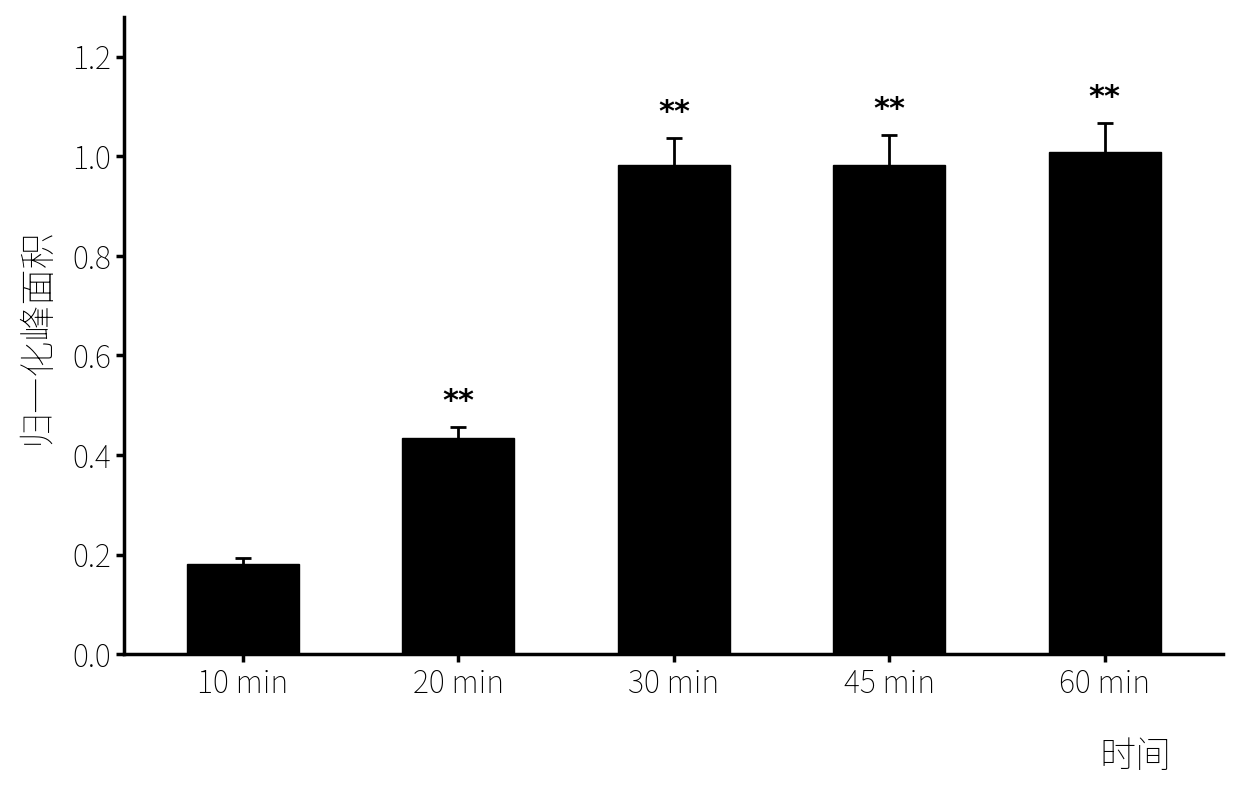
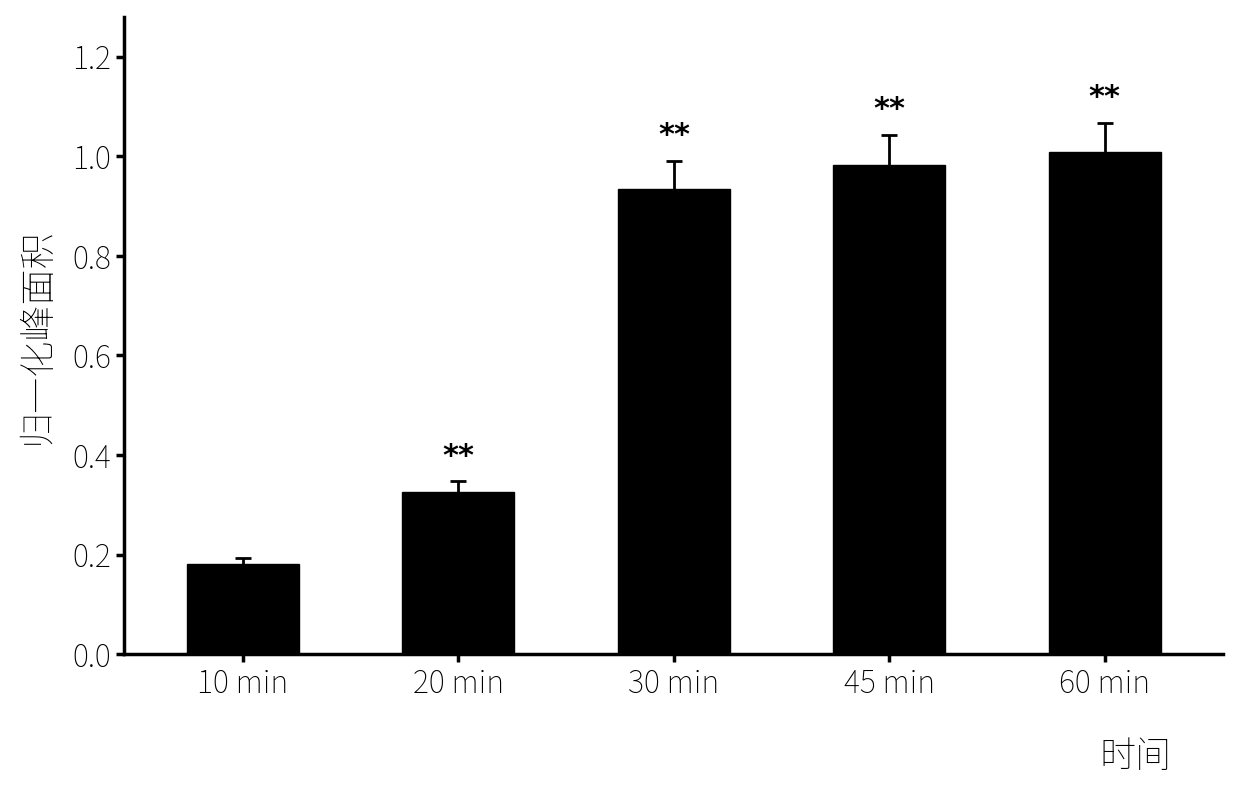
20 min: 0.435 -> 0.325
30 min: 0.982 -> 0.935
